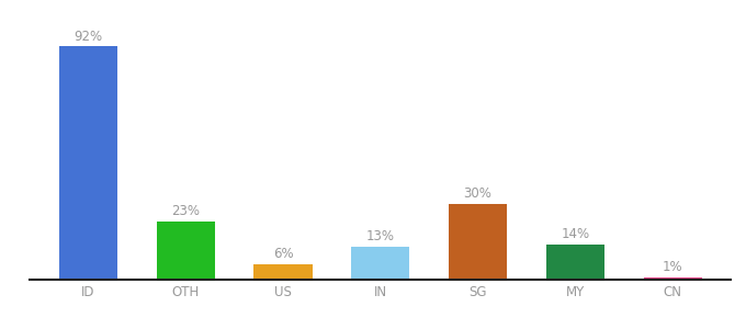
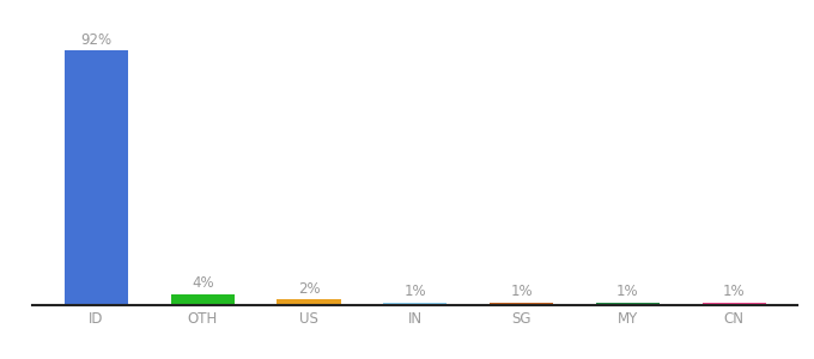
OTH: 23% -> 4%
US: 6% -> 2%
IN: 13% -> 1%
SG: 30% -> 1%
MY: 14% -> 1%
